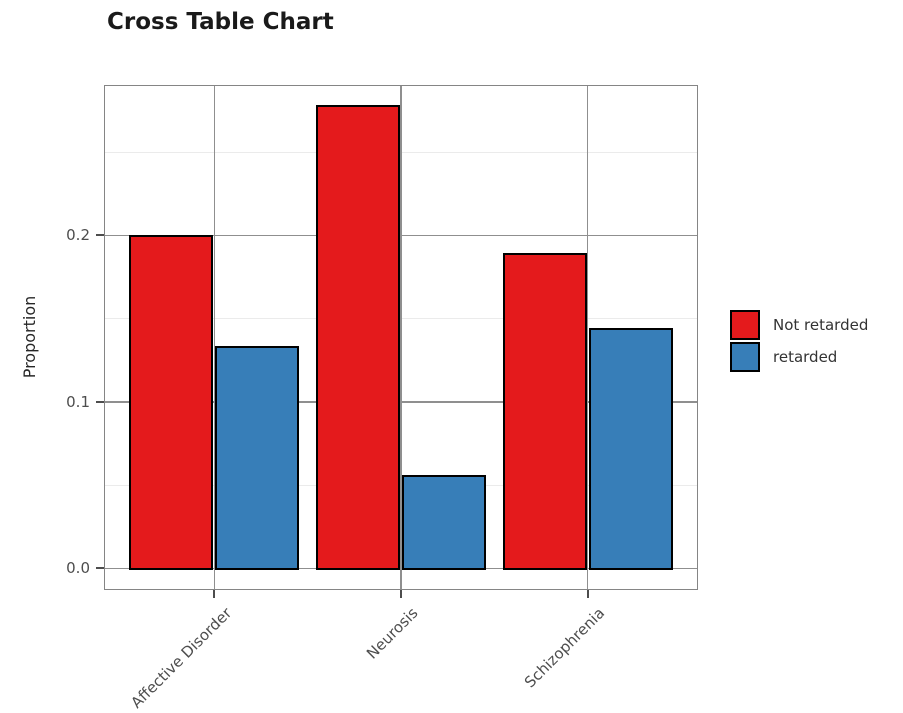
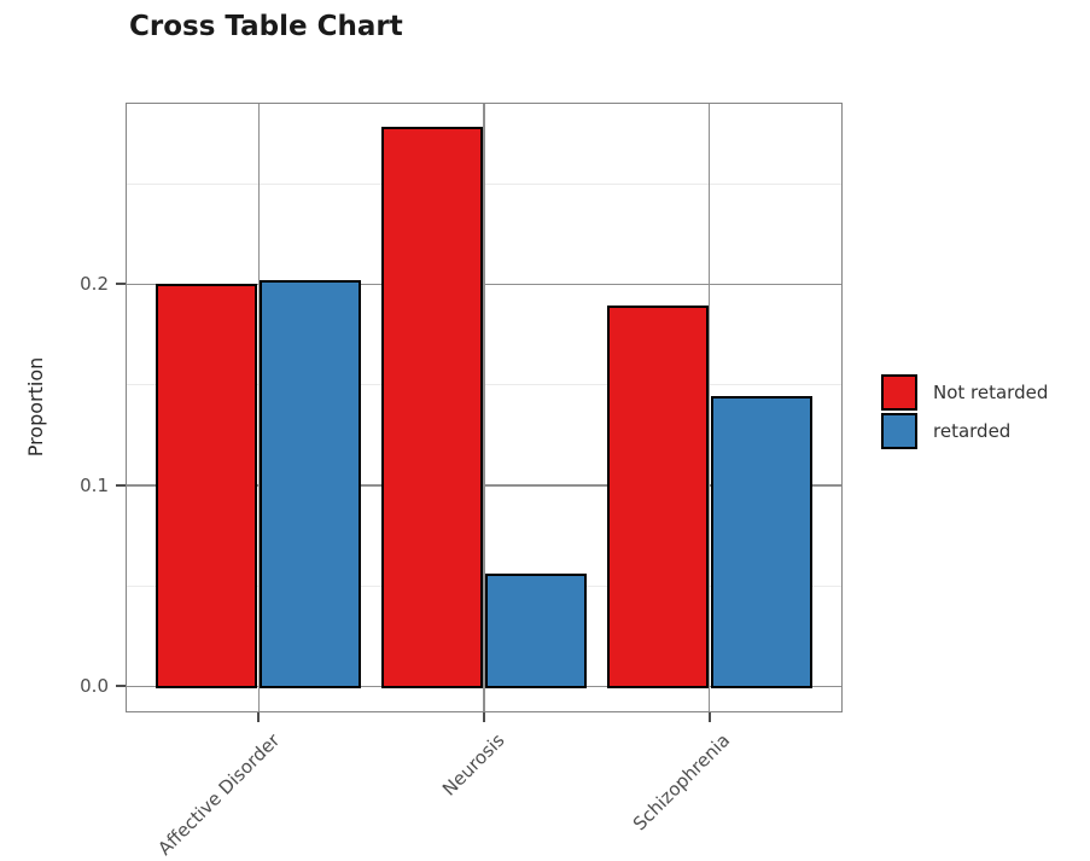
retarded/Affective Disorder: 0.133 -> 0.202
